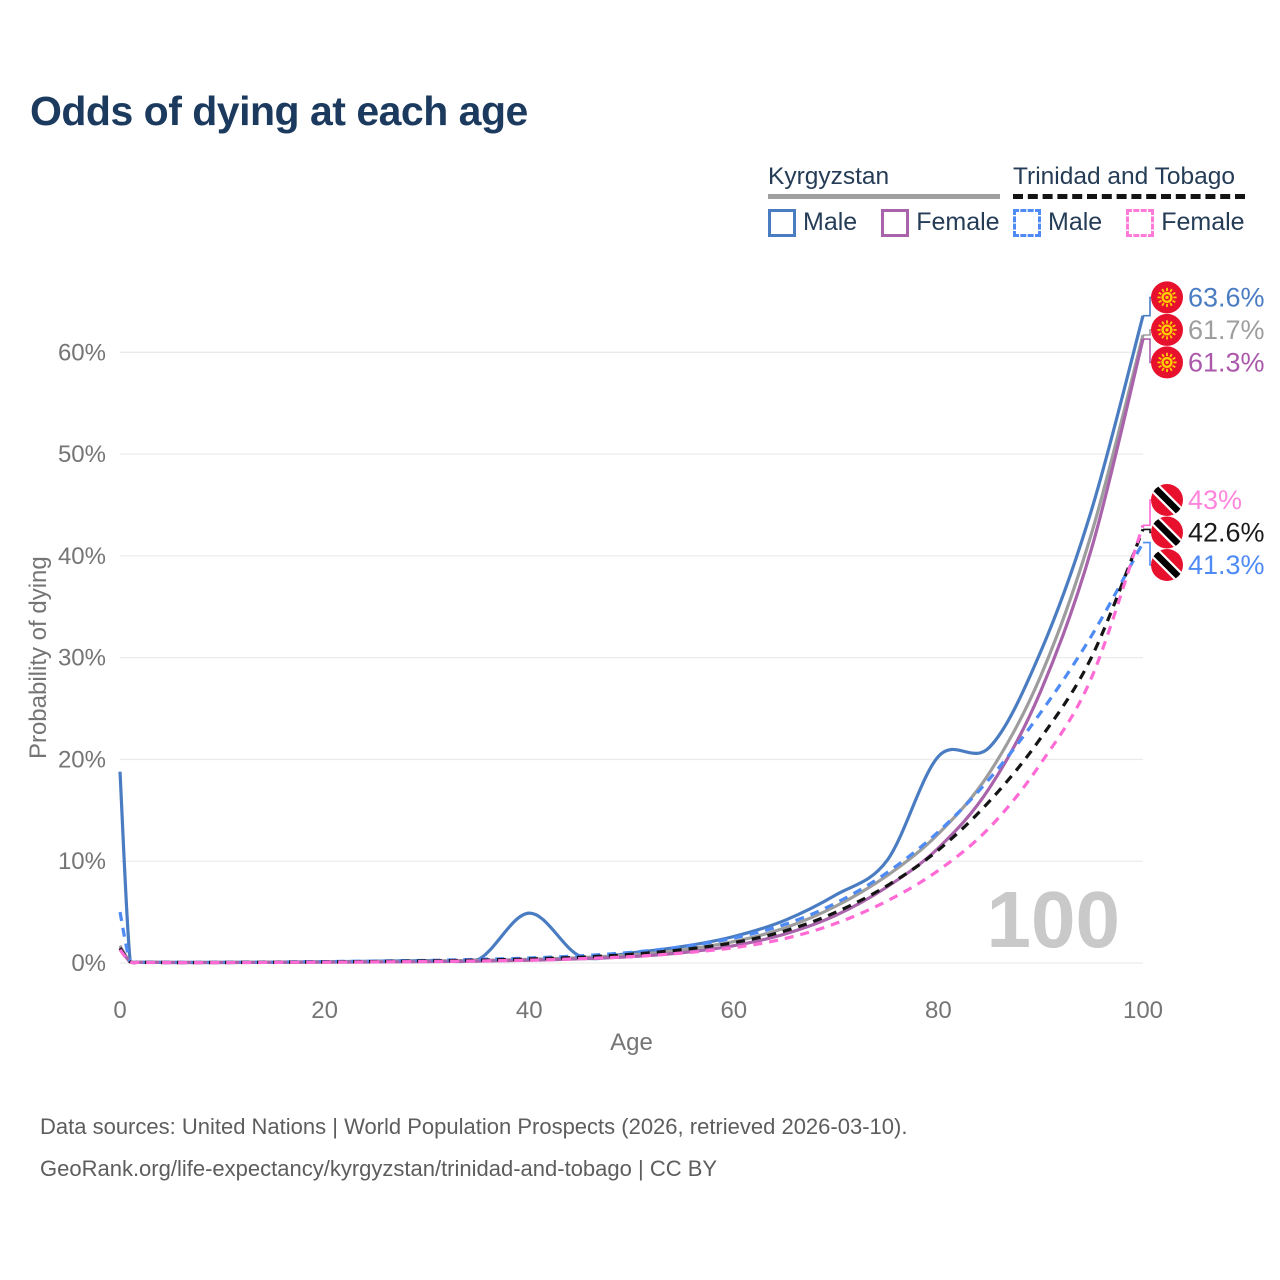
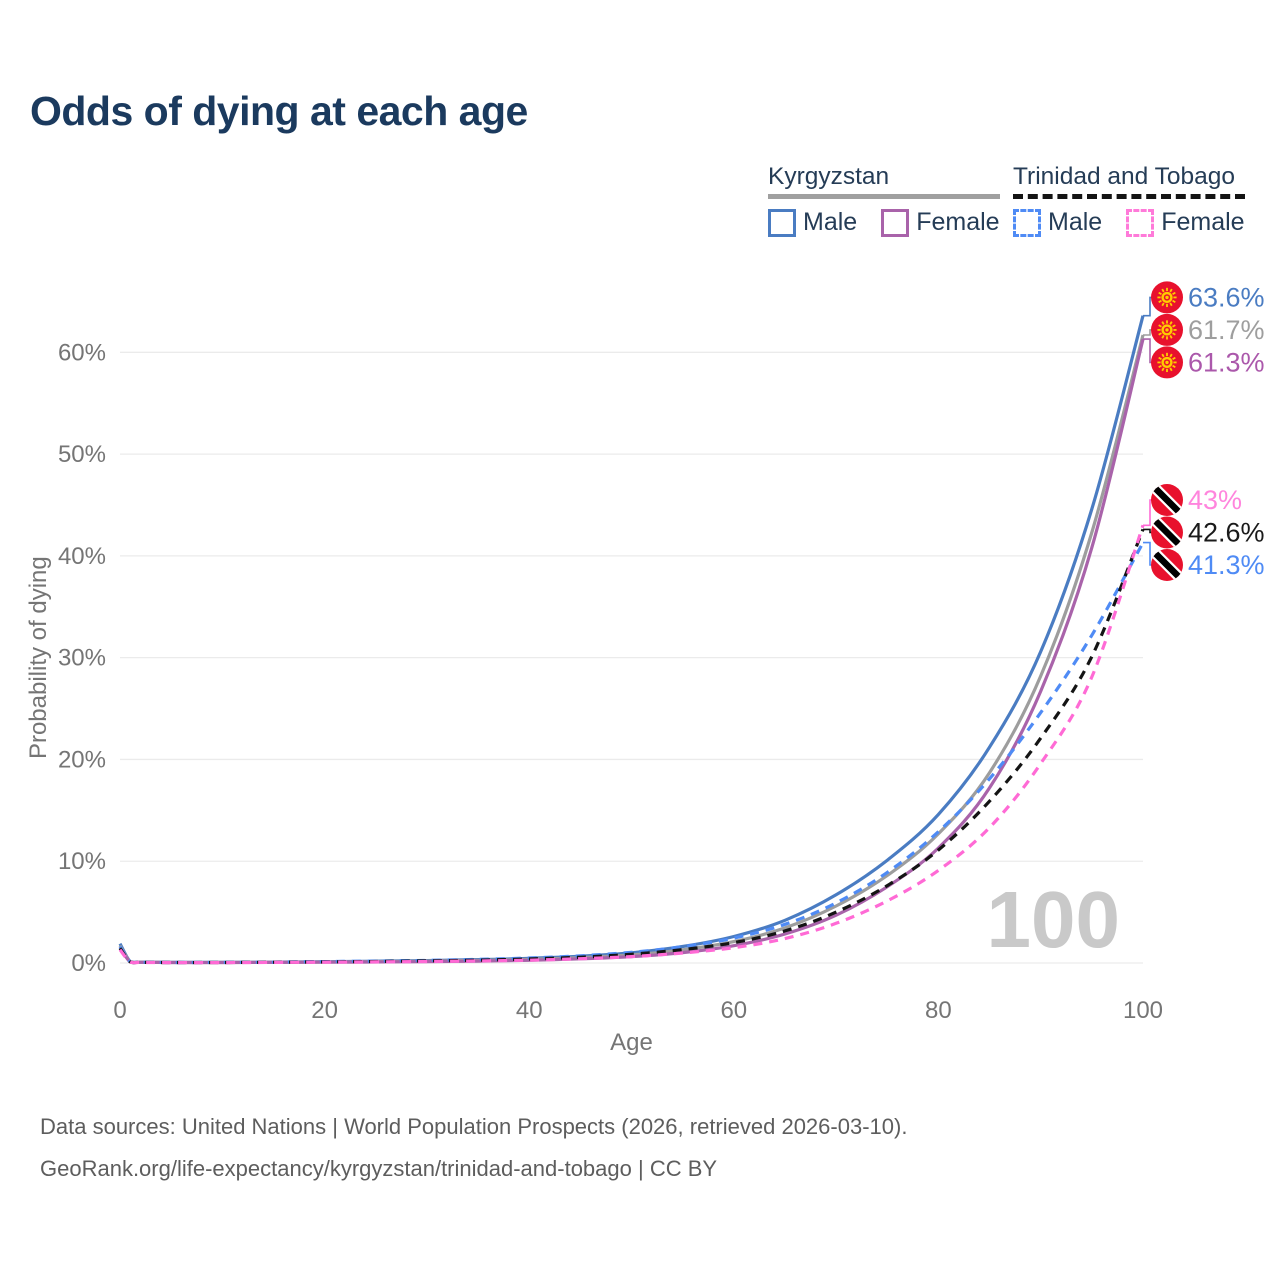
Kyrgyzstan Male/0: 18.8% -> 1.9%
Trinidad and Tobago Male/0: 5.0% -> 1.6%
Kyrgyzstan Male/40: 4.9% -> 0.5%
Kyrgyzstan Male/80: 20.3% -> 14.6%
